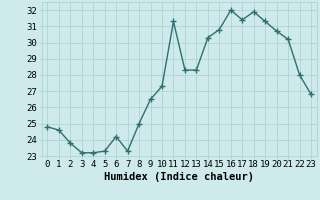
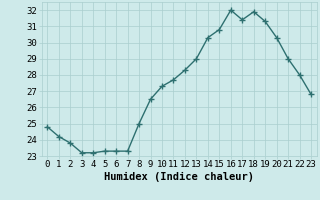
1: 24.6 -> 24.2
6: 24.2 -> 23.3
11: 31.3 -> 27.7
13: 28.3 -> 29.0
20: 30.7 -> 30.3
21: 30.2 -> 29.0
